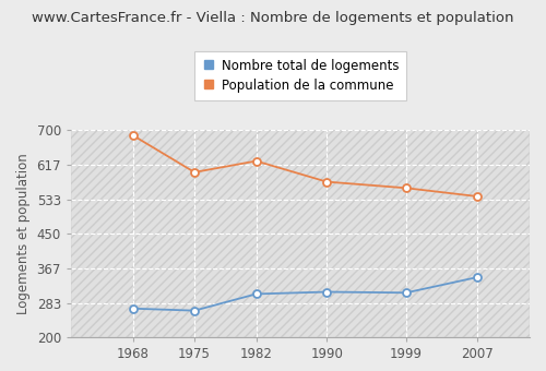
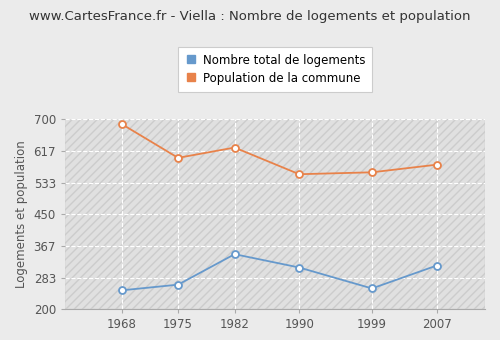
Nombre total de logements/1968: 270 -> 250
Nombre total de logements/1982: 305 -> 345
Population de la commune/1990: 575 -> 555
Nombre total de logements/1999: 308 -> 255
Nombre total de logements/2007: 345 -> 315
Population de la commune/2007: 540 -> 580
